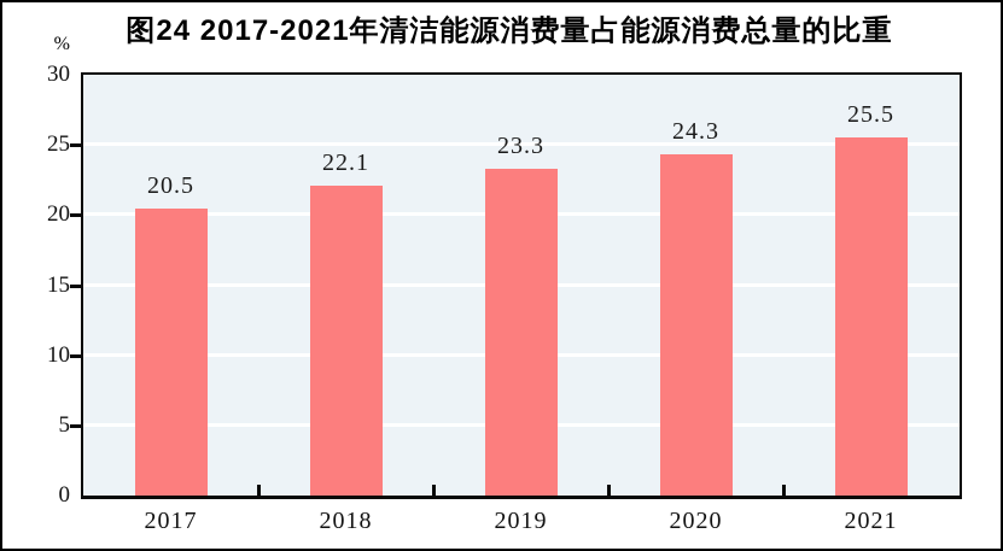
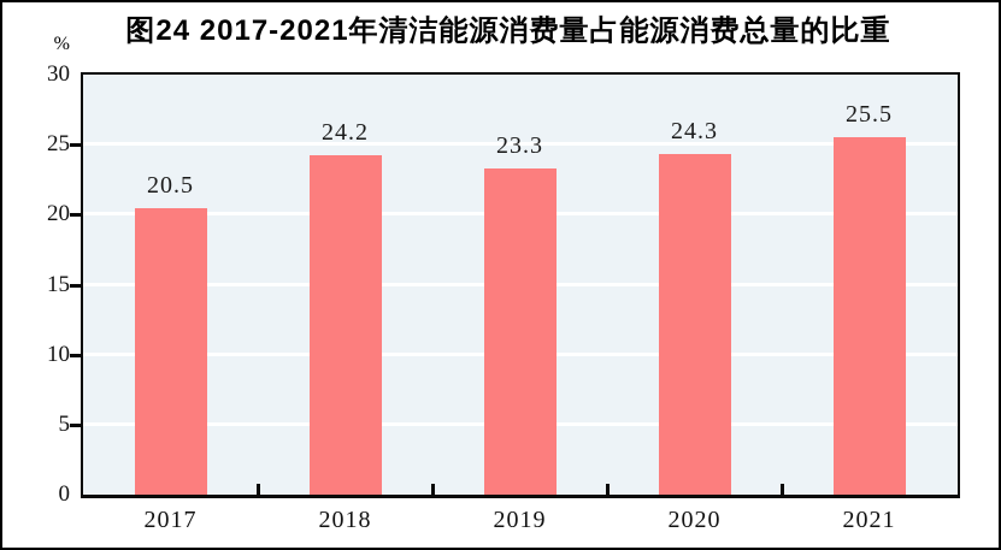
2018: 22.1 -> 24.2
